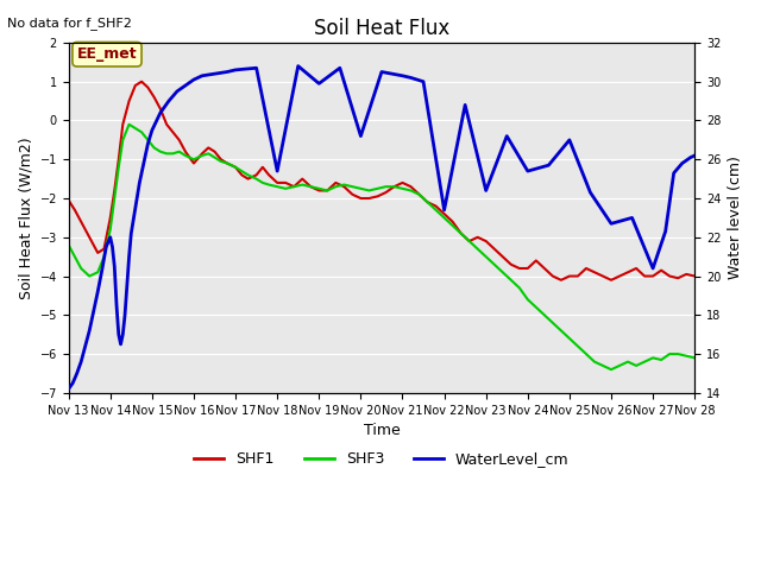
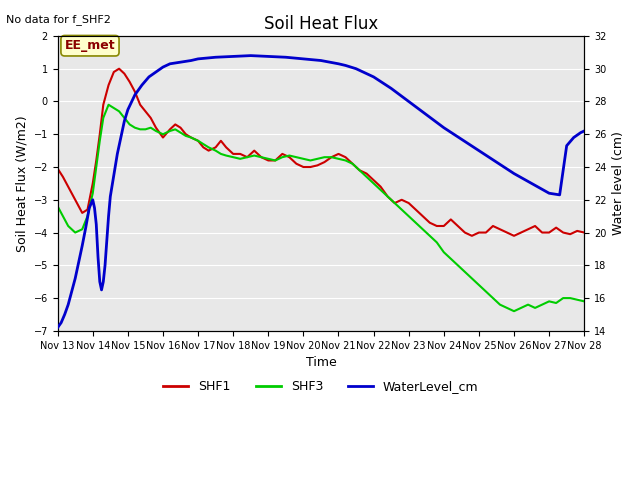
WaterLevel_cm/Nov 18: 25.4 -> 30.8
WaterLevel_cm/Nov 19: 29.9 -> 30.8
WaterLevel_cm/Nov 20: 27.2 -> 30.6
WaterLevel_cm/Nov 22: 23.4 -> 29.5
WaterLevel_cm/Nov 23: 24.4 -> 28.0
WaterLevel_cm/Nov 24: 25.4 -> 26.4
WaterLevel_cm/Nov 25: 27.0 -> 25.0
WaterLevel_cm/Nov 26: 22.7 -> 23.6
WaterLevel_cm/Nov 27: 20.4 -> 22.4
